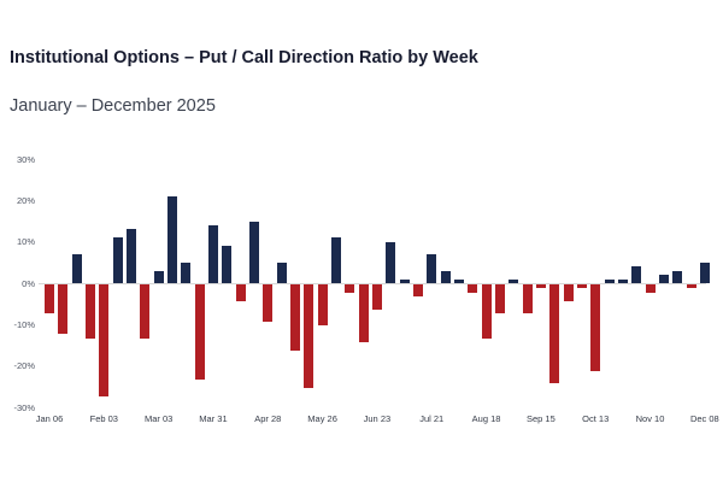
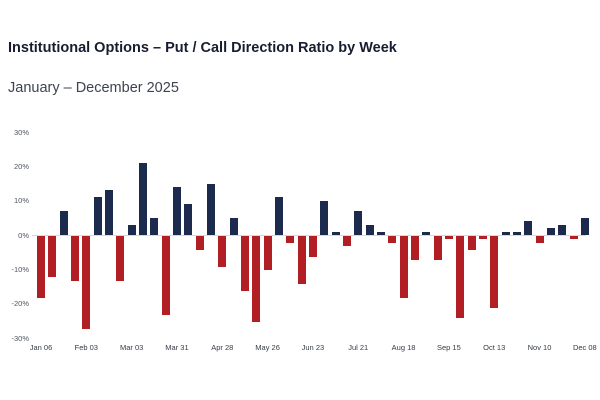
Jan 06: -7% -> -18%
Aug 18: -13% -> -18%
